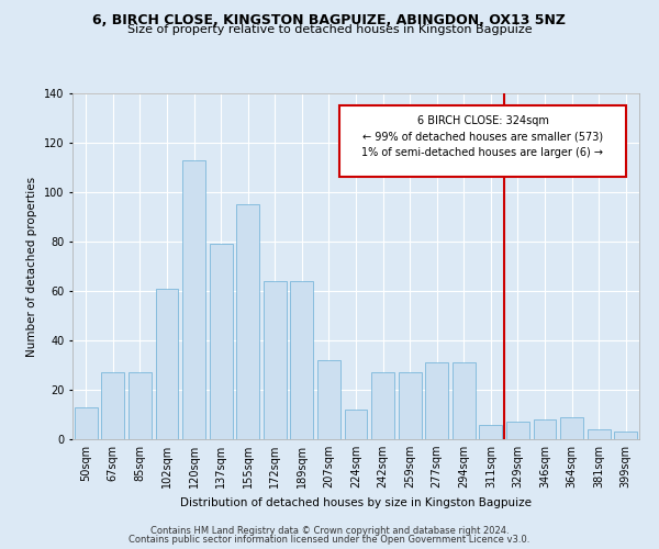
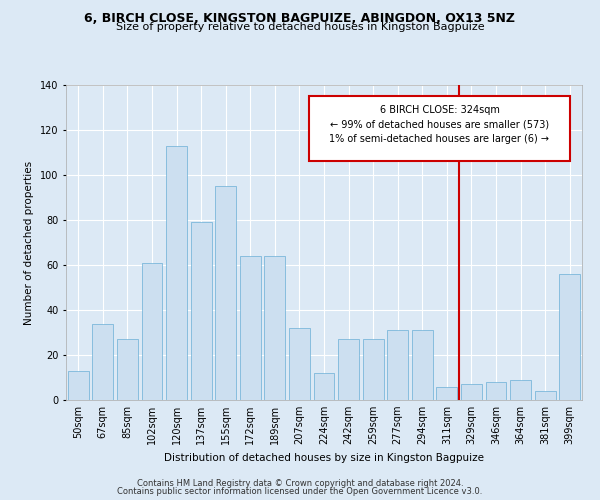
67sqm: 27 -> 34
399sqm: 3 -> 56
